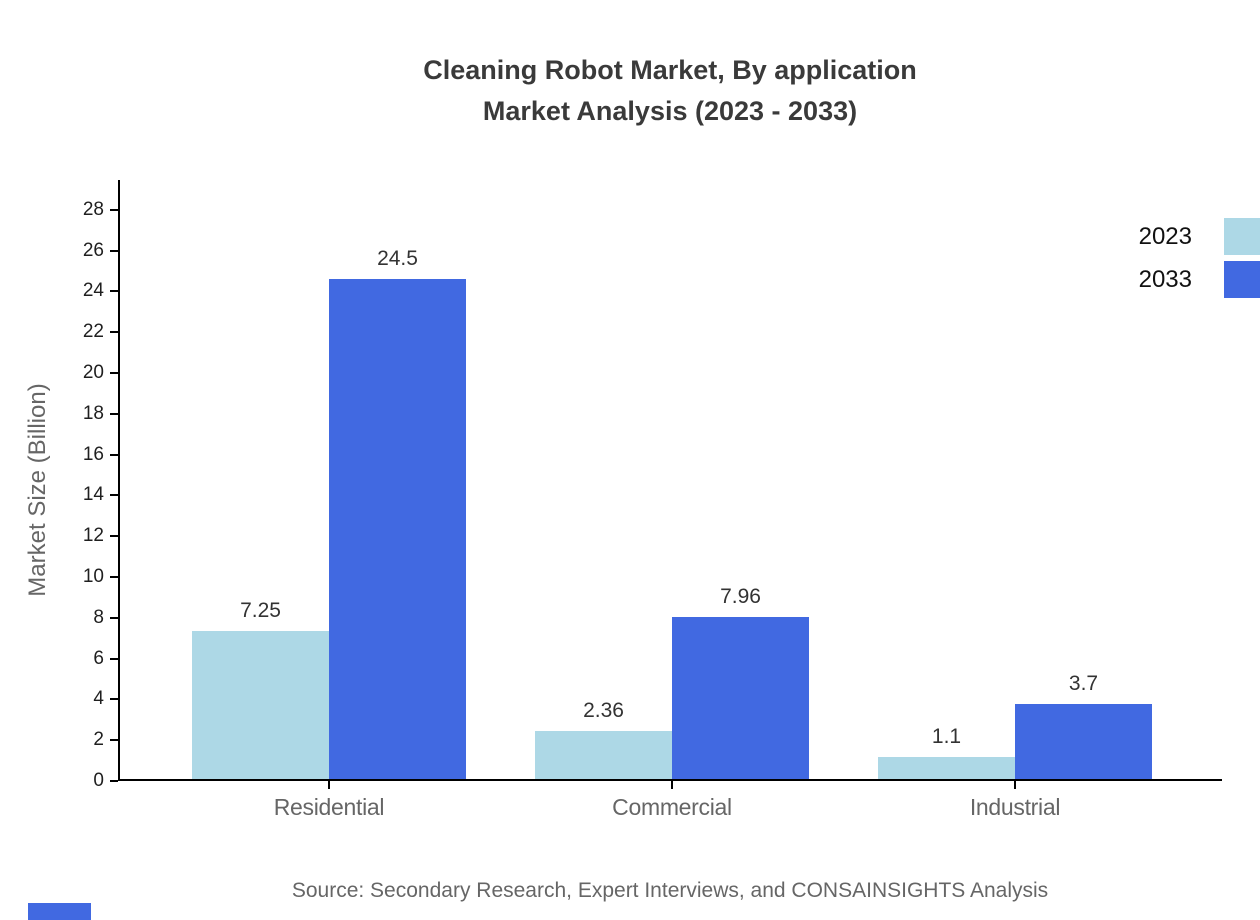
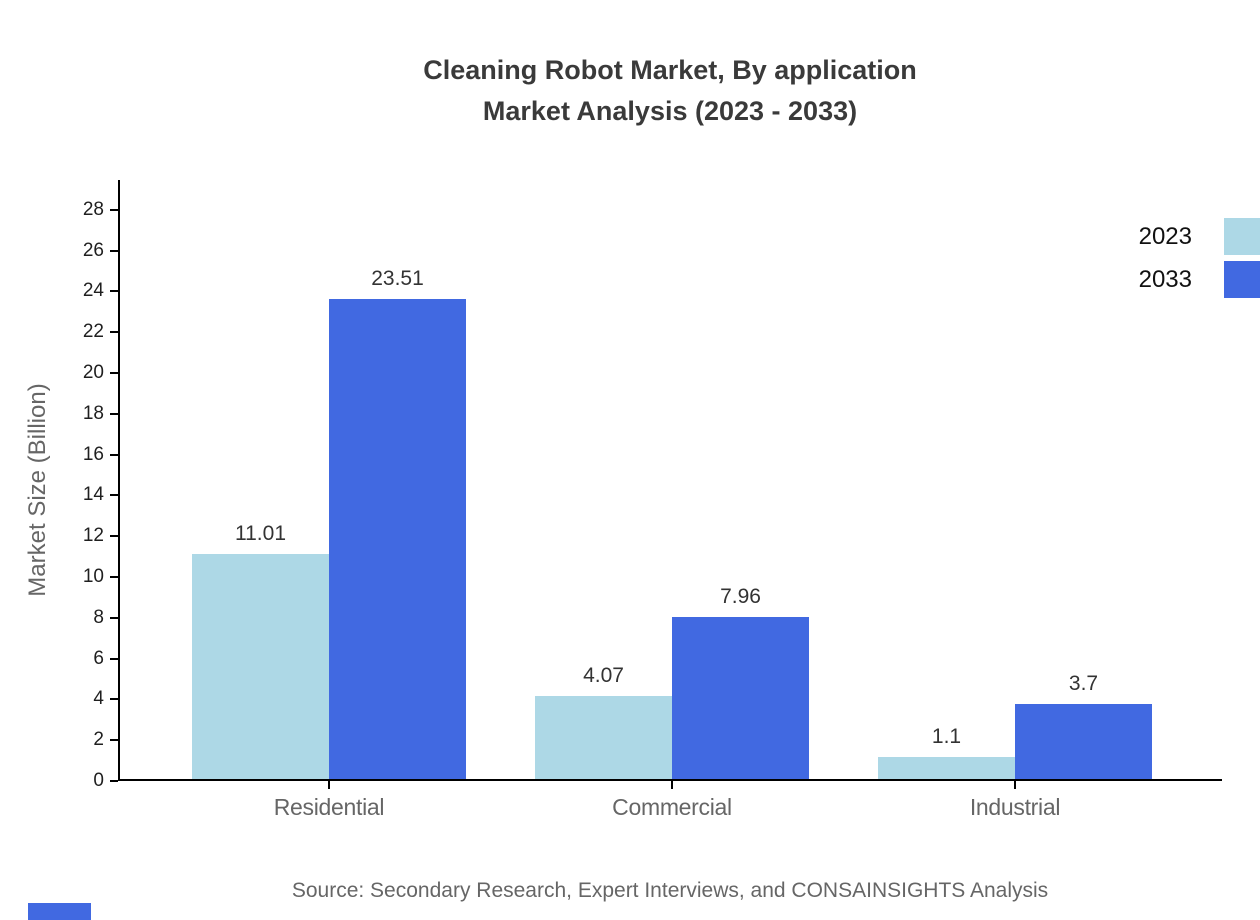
2023/Residential: 7.25 -> 11.01
2033/Residential: 24.5 -> 23.51
2023/Commercial: 2.36 -> 4.07
